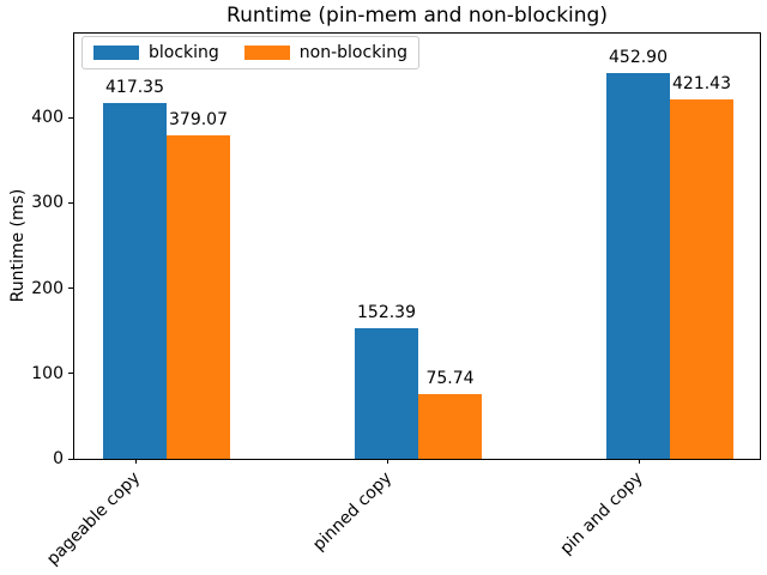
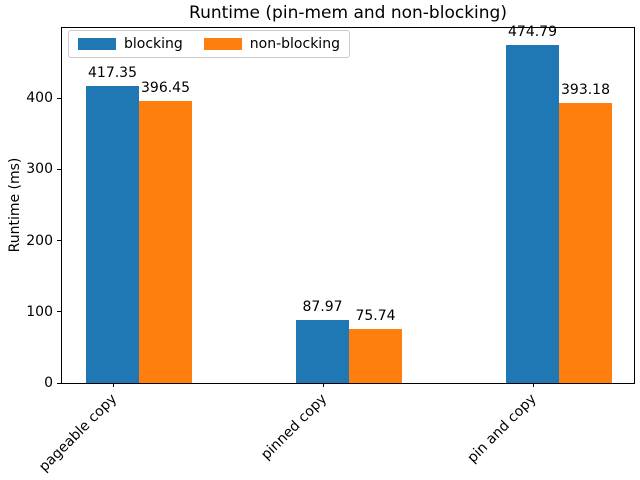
non-blocking/pageable copy: 379.07 -> 396.45
blocking/pinned copy: 152.39 -> 87.97
blocking/pin and copy: 452.90 -> 474.79
non-blocking/pin and copy: 421.43 -> 393.18
